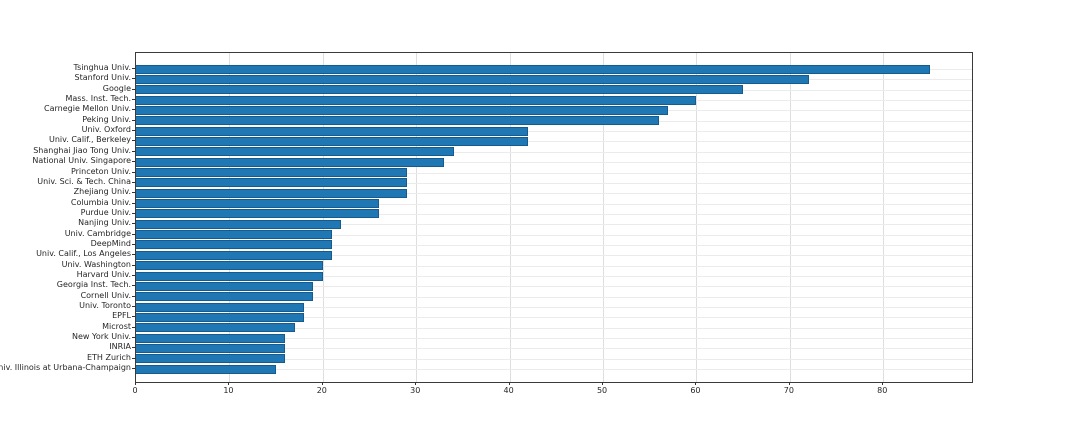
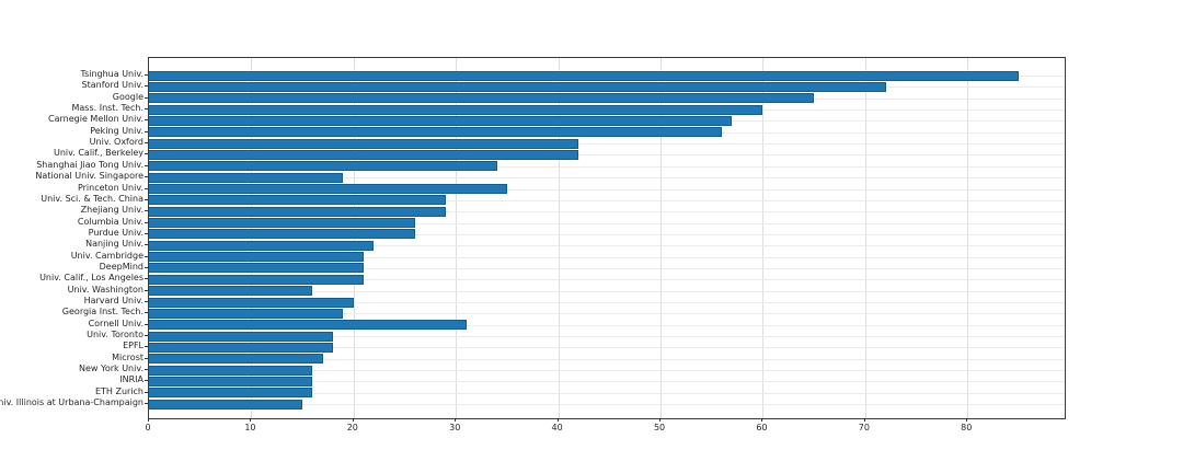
National Univ. Singapore: 33 -> 19
Princeton Univ.: 29 -> 35
Univ. Washington: 20 -> 16
Cornell Univ.: 19 -> 31
